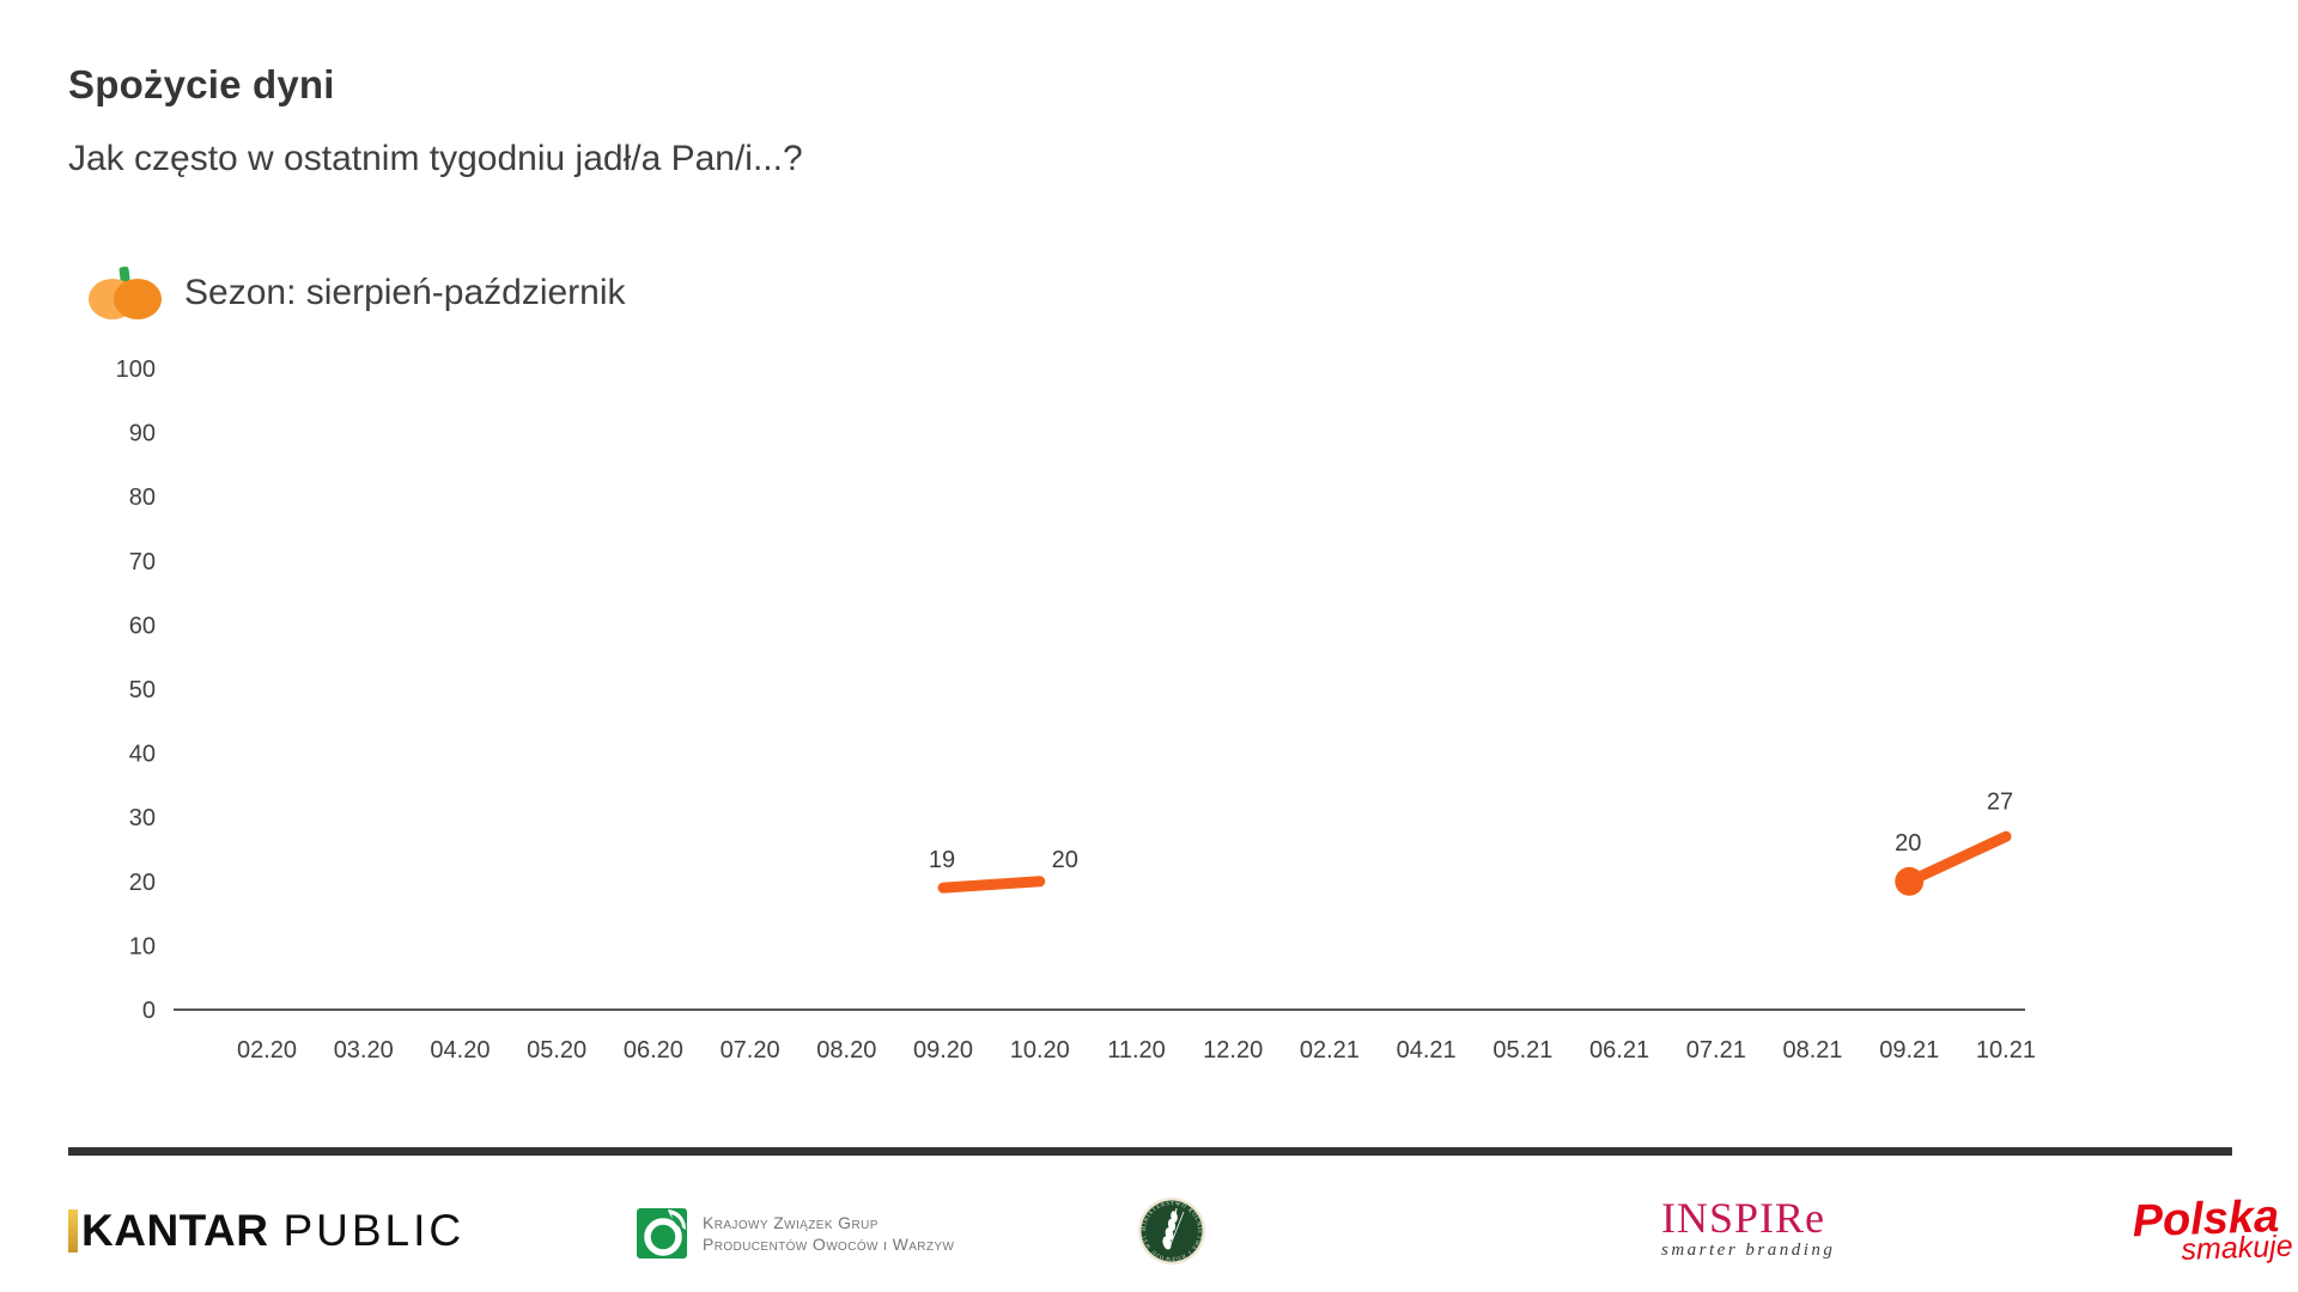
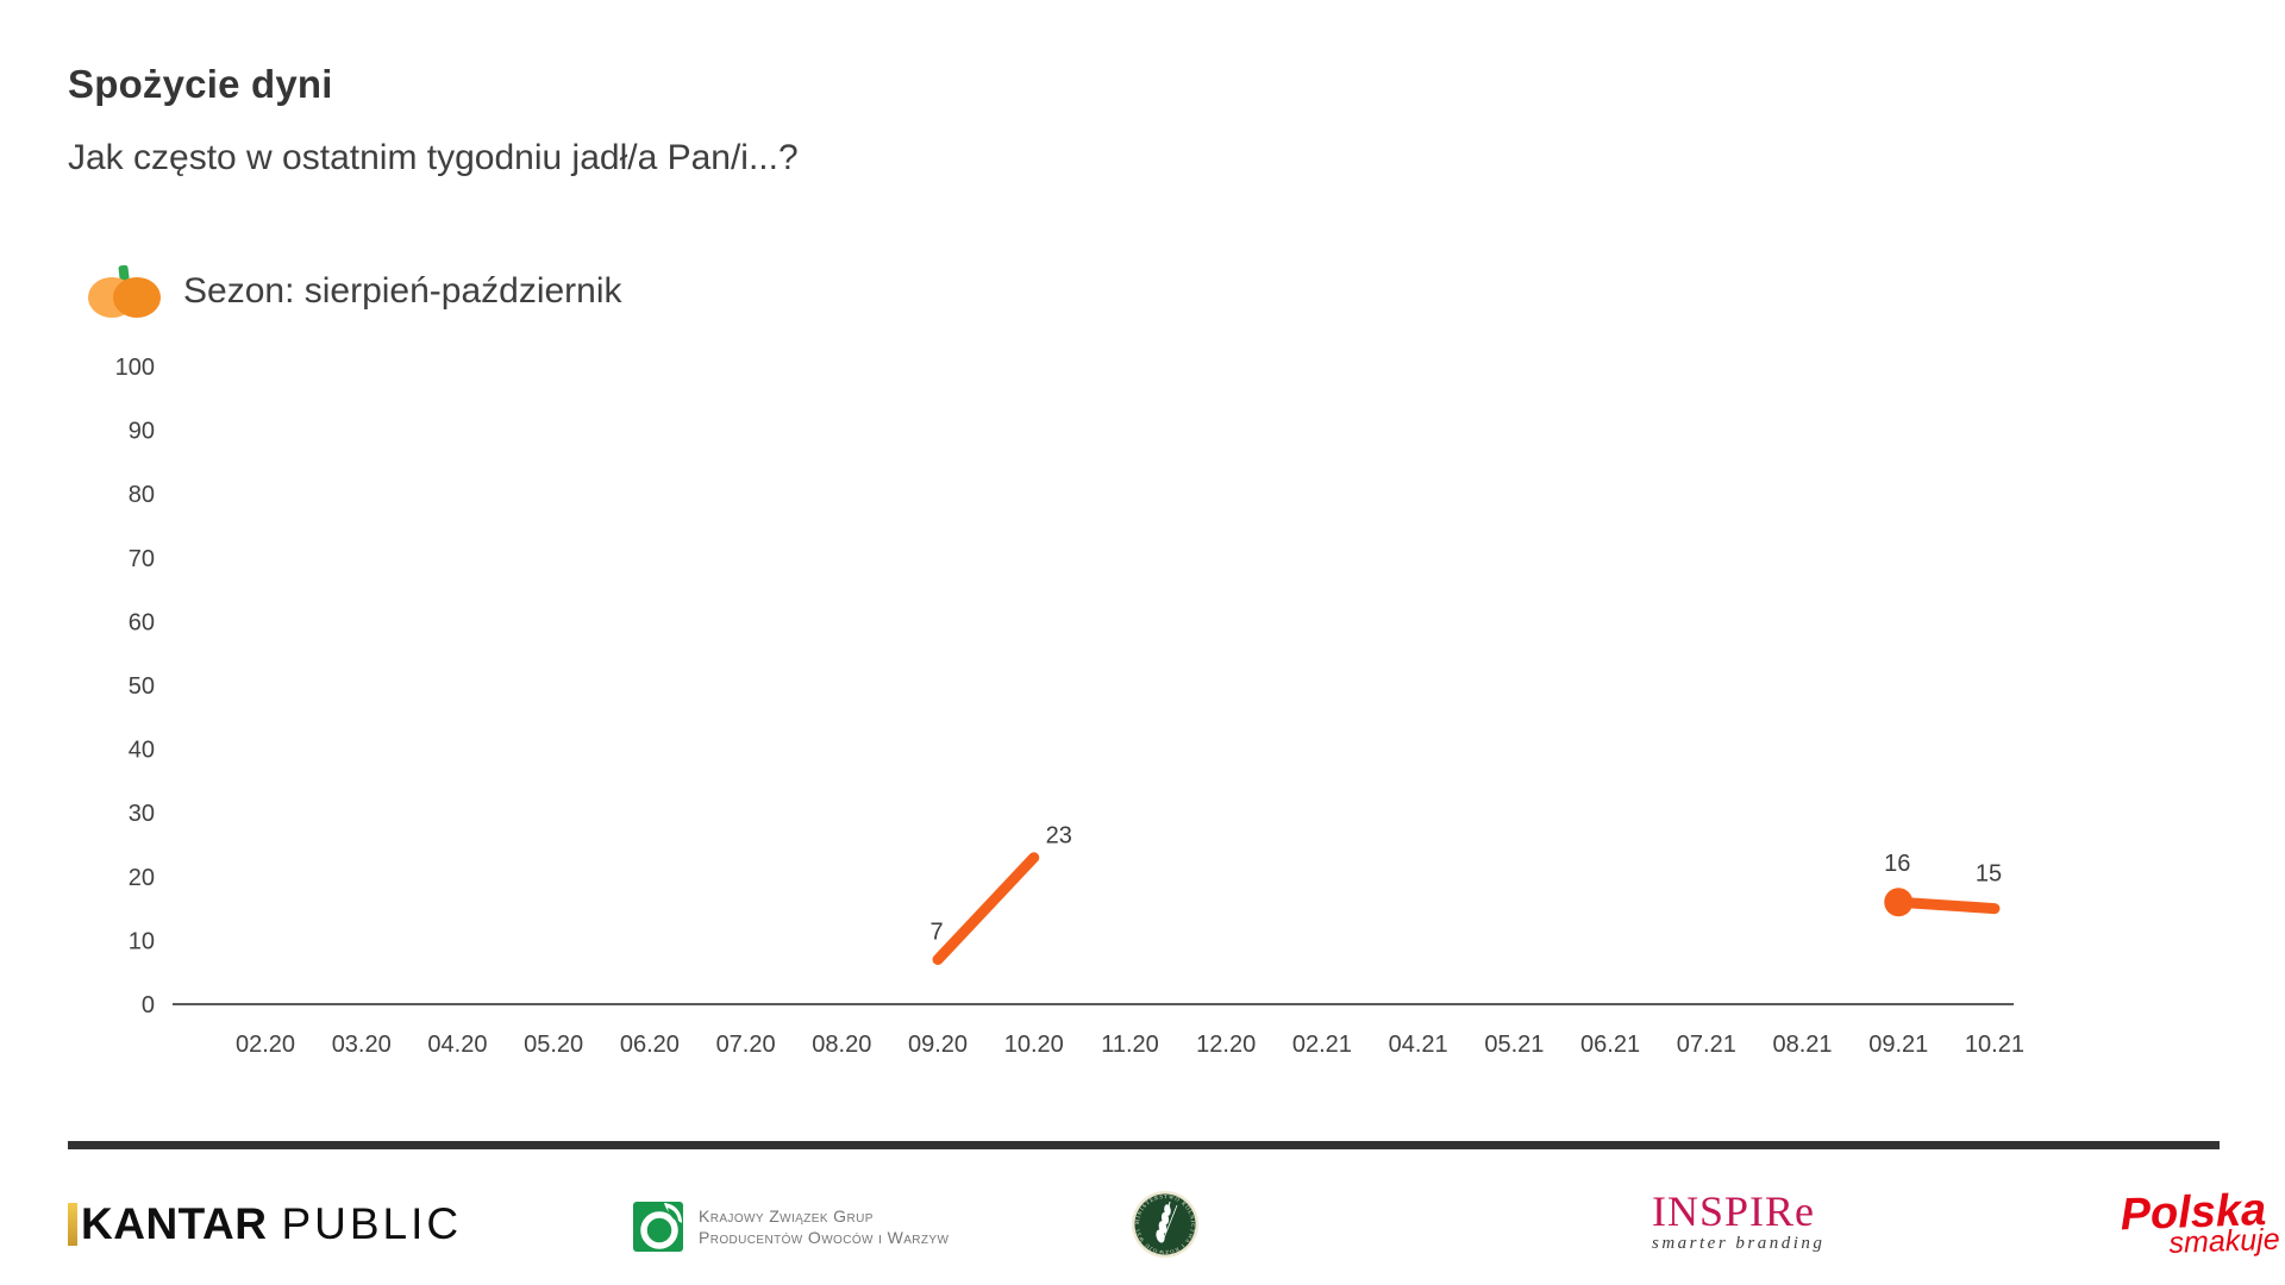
09.20: 19 -> 7
10.20: 20 -> 23
09.21: 20 -> 16
10.21: 27 -> 15
